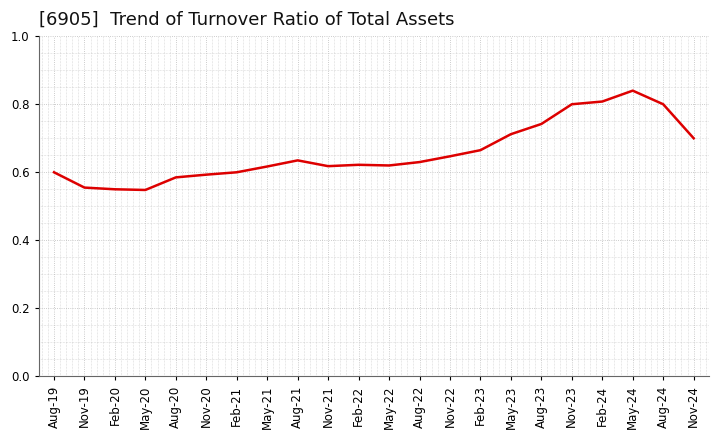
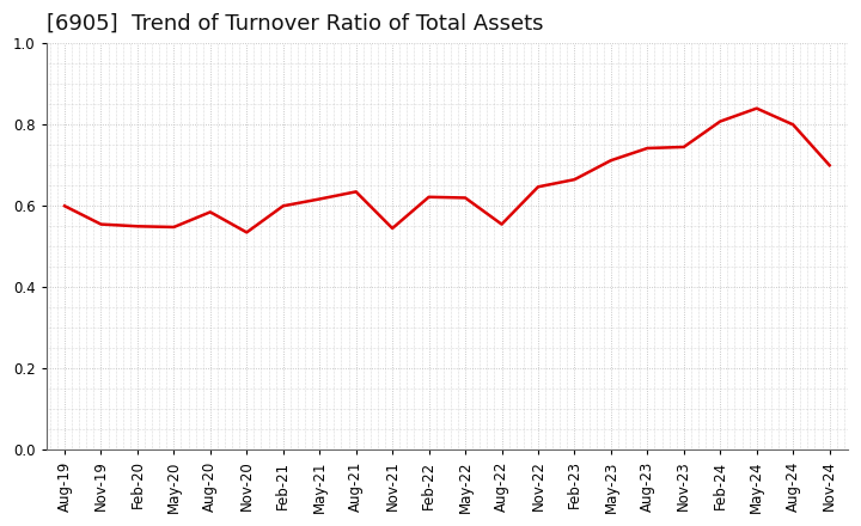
Nov-20: 0.593 -> 0.535
Nov-21: 0.618 -> 0.545
Aug-22: 0.630 -> 0.555
Nov-23: 0.800 -> 0.745
